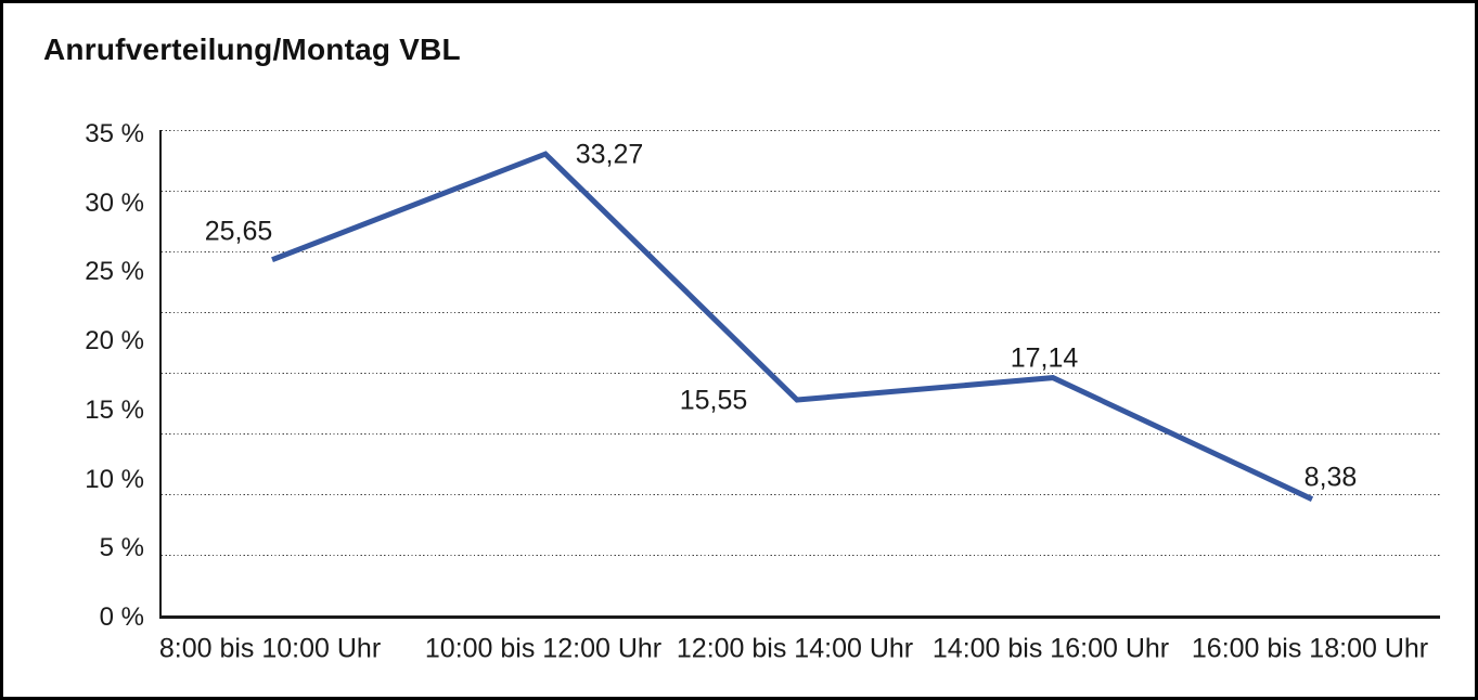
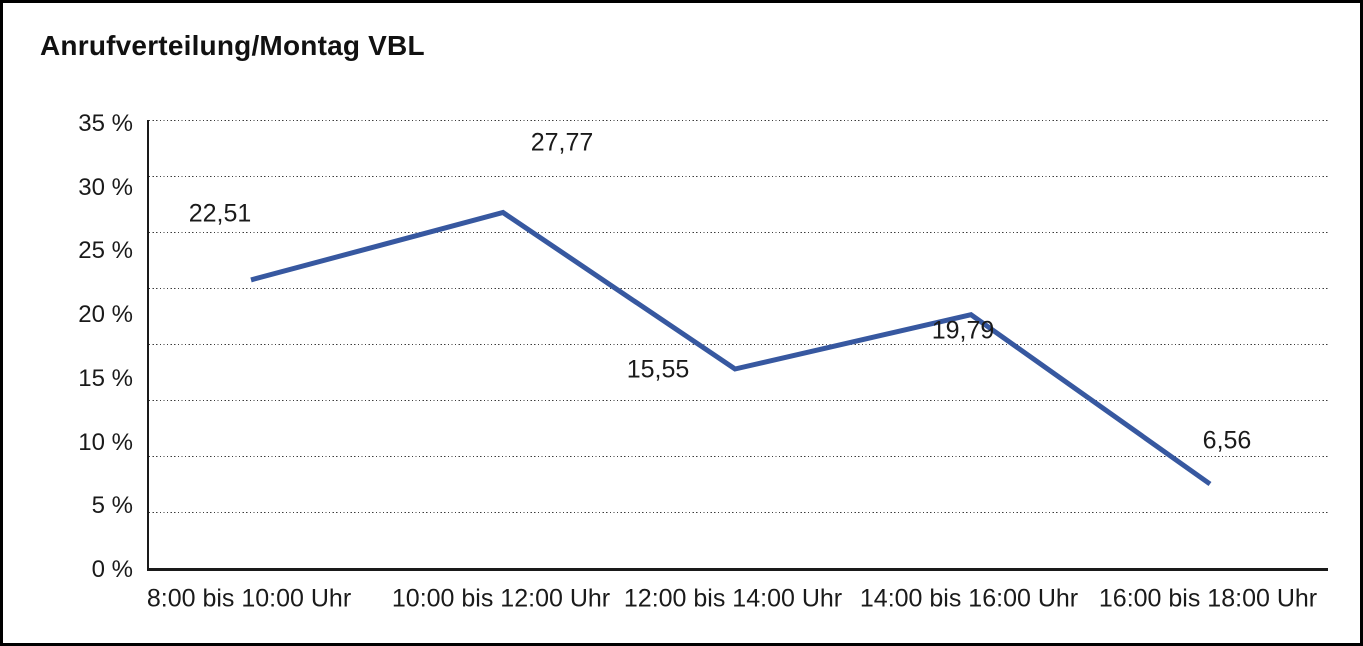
8:00 bis 10:00 Uhr: 25,65 -> 22,51
10:00 bis 12:00 Uhr: 33,27 -> 27,77
14:00 bis 16:00 Uhr: 17,14 -> 19,79
16:00 bis 18:00 Uhr: 8,38 -> 6,56
